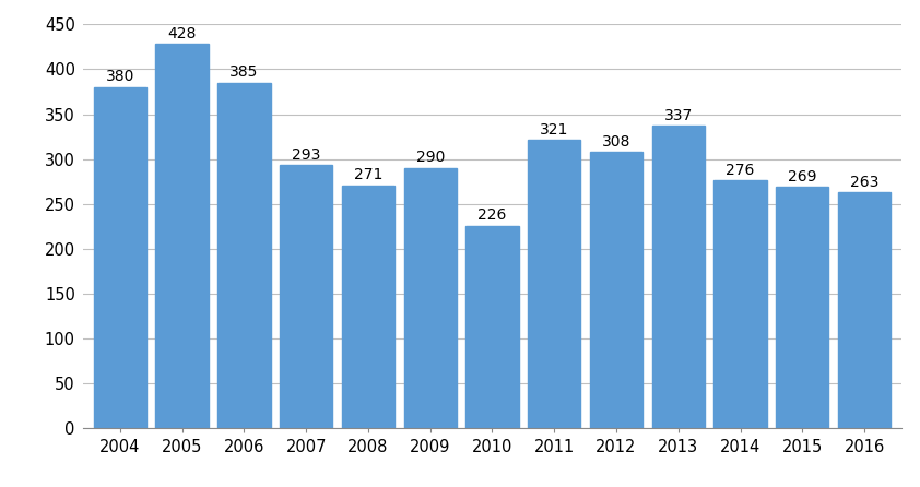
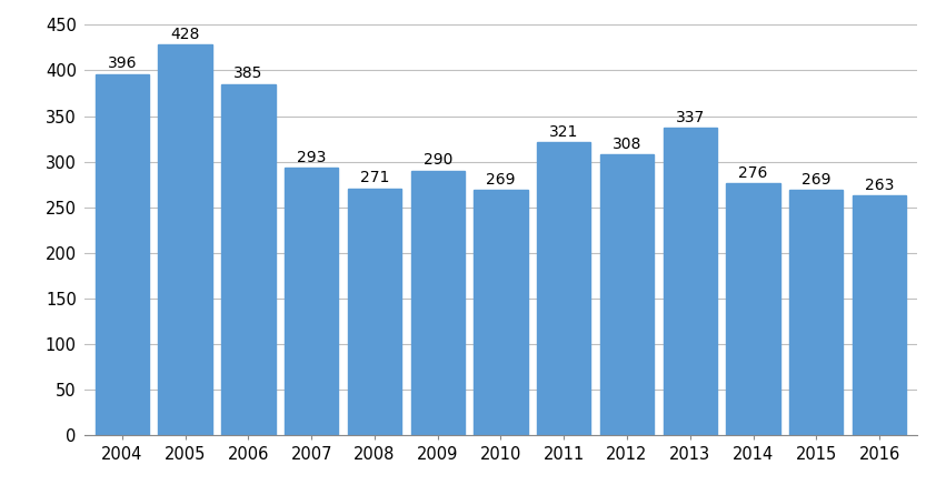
2004: 380 -> 396
2010: 226 -> 269
